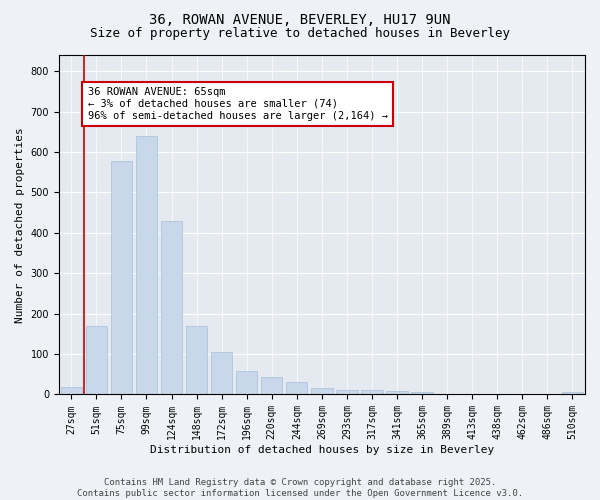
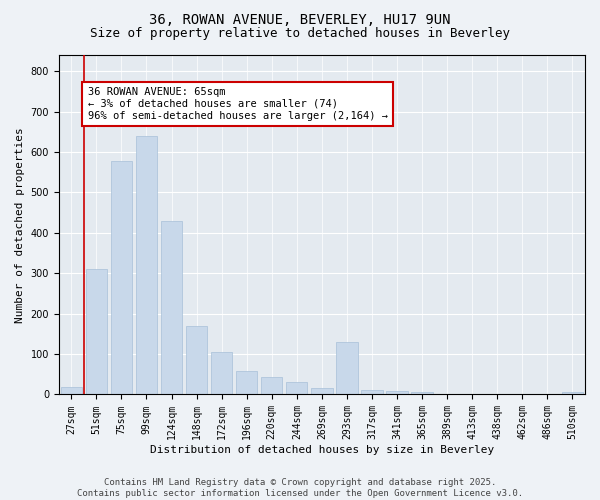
51sqm: 170 -> 310
293sqm: 12 -> 130
